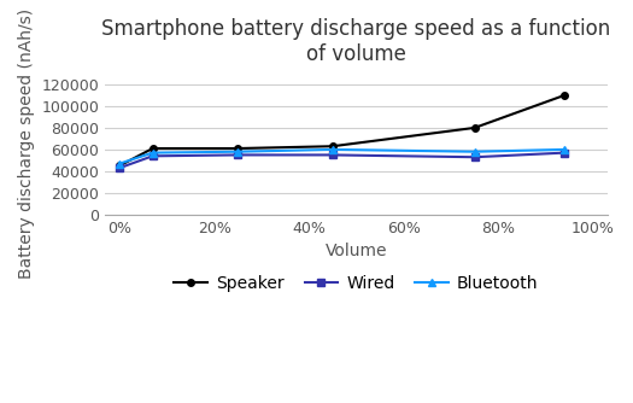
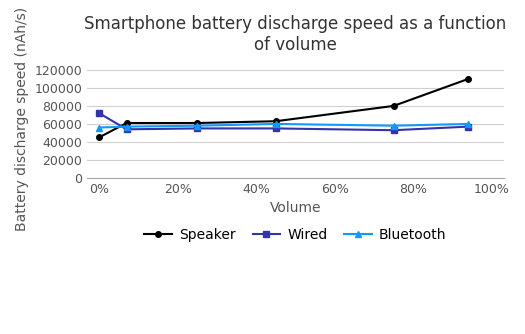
Wired/0%: 43000 -> 72000
Bluetooth/0%: 47000 -> 56000
